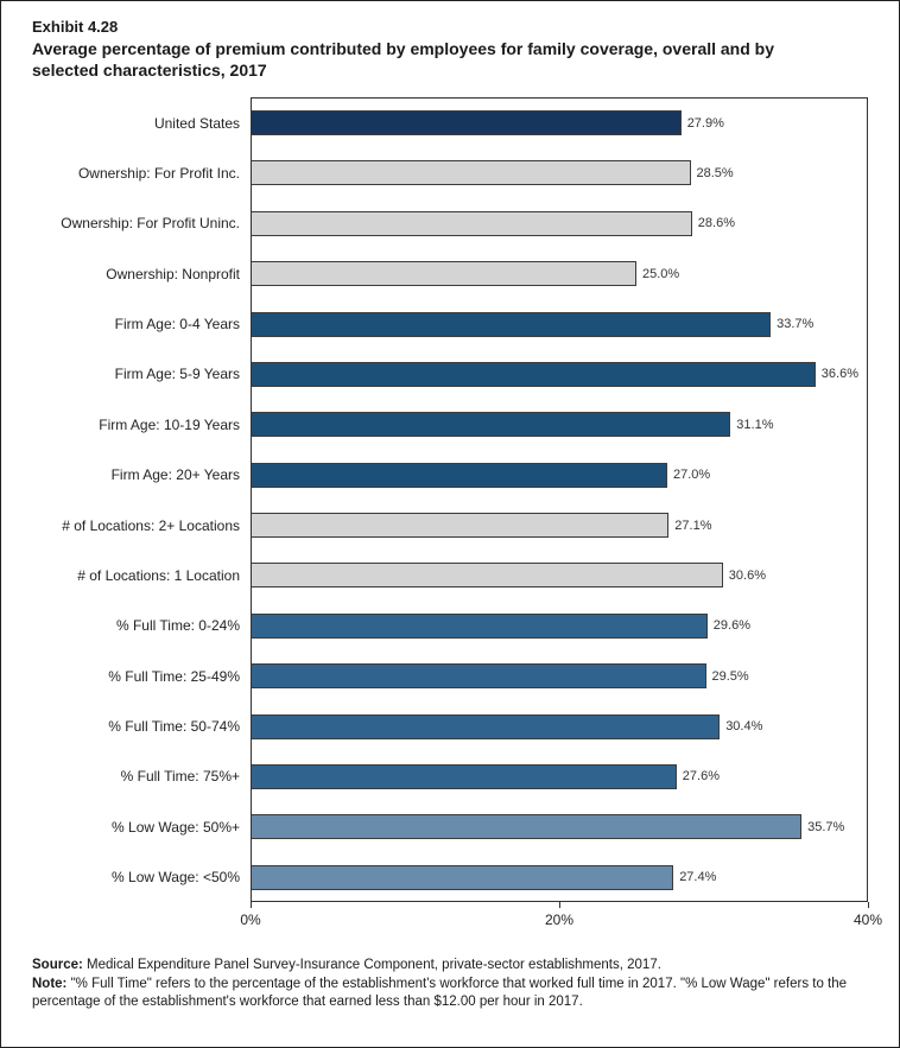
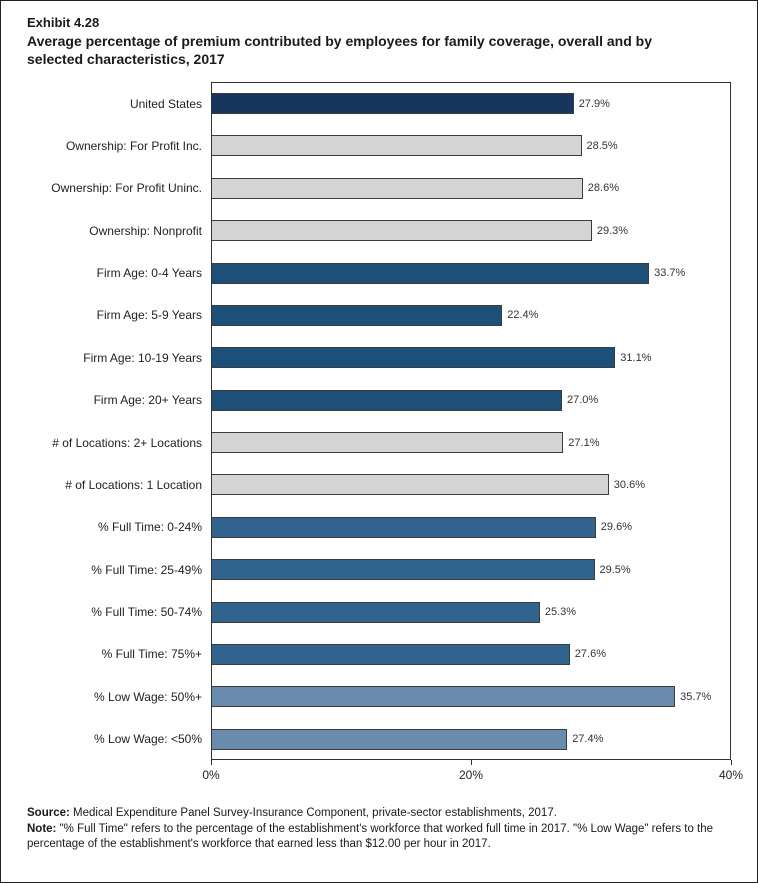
Ownership: Nonprofit: 25.0% -> 29.3%
Firm Age: 5-9 Years: 36.6% -> 22.4%
% Full Time: 50-74%: 30.4% -> 25.3%
